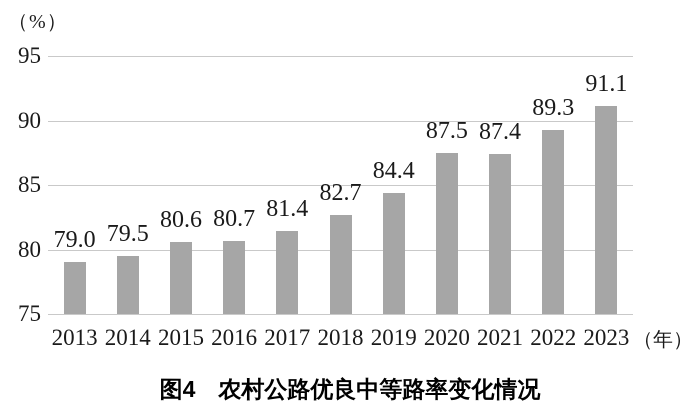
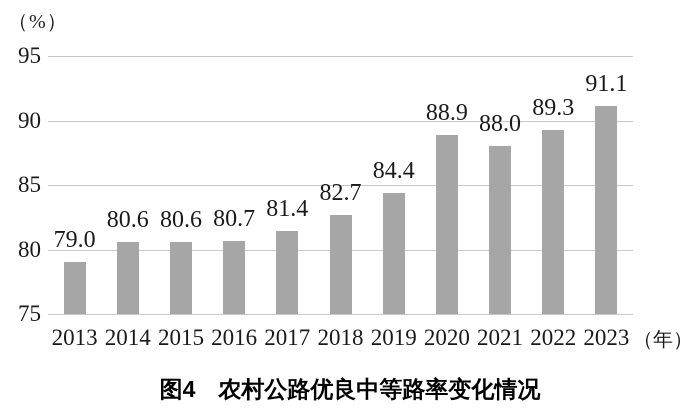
2014: 79.5 -> 80.6
2020: 87.5 -> 88.9
2021: 87.4 -> 88.0
